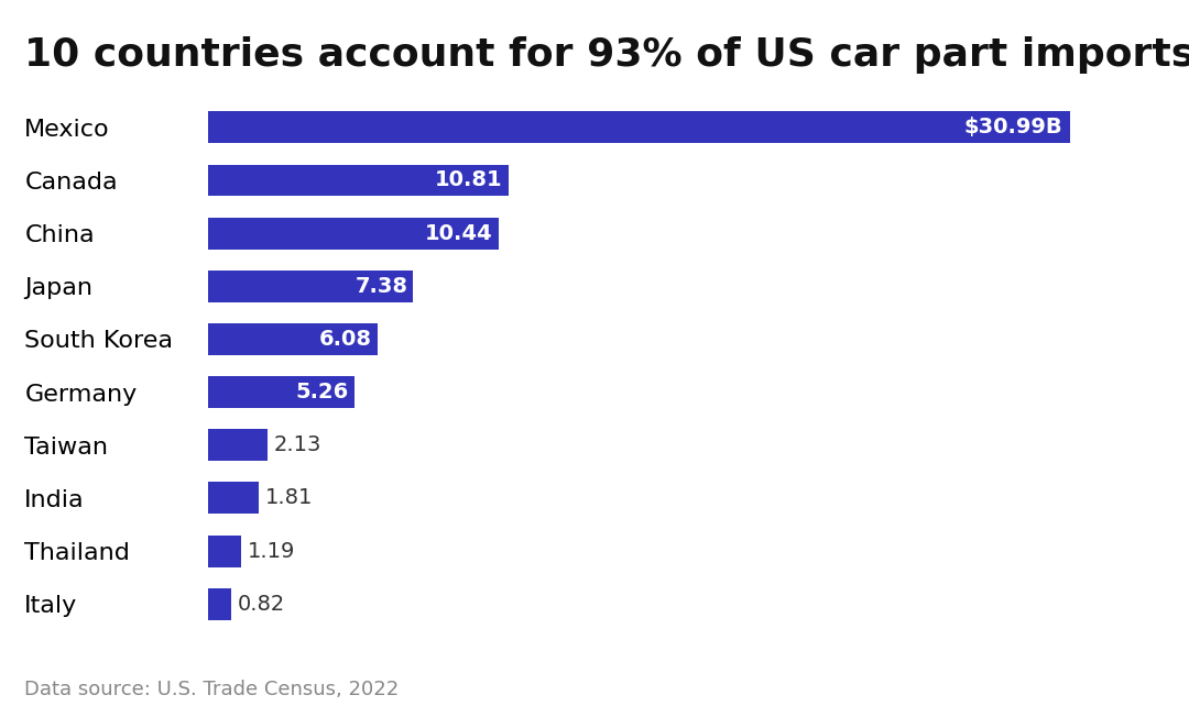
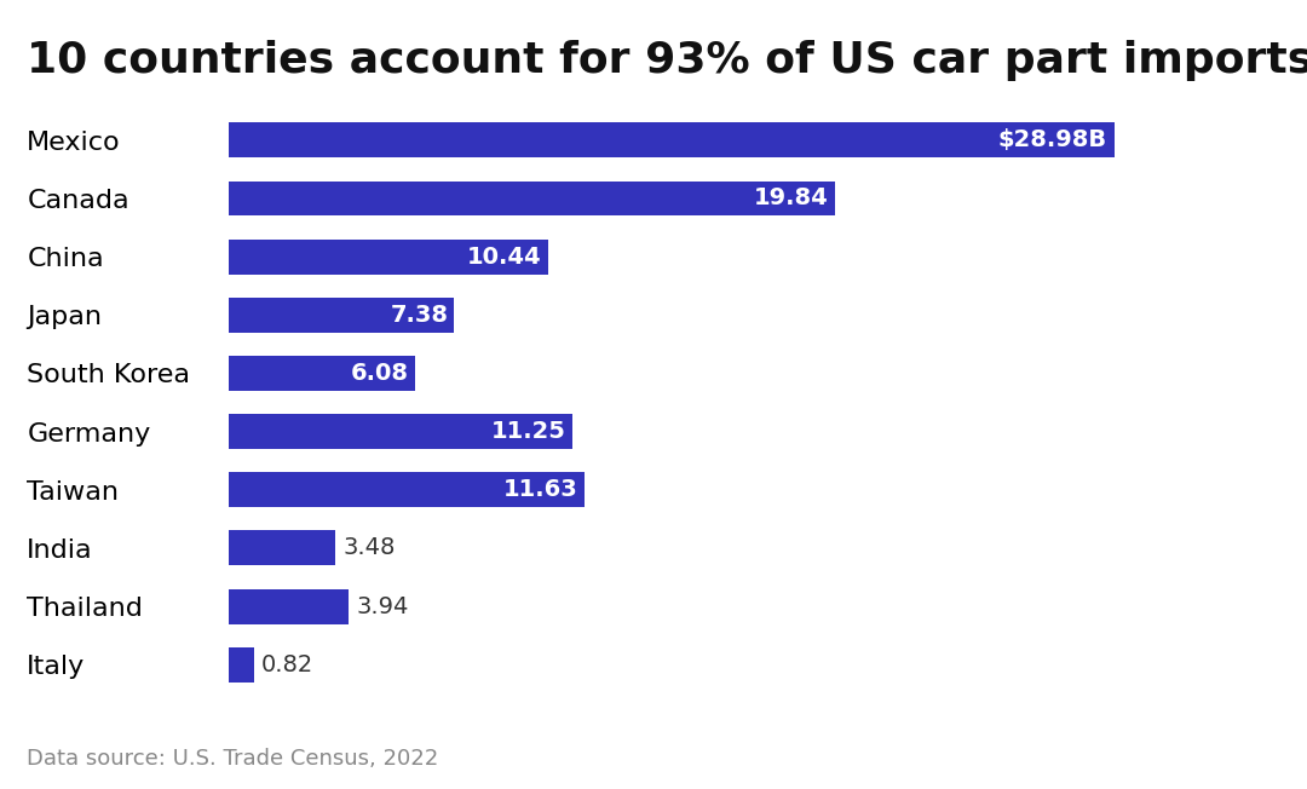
Mexico: $30.99B -> $28.98B
Canada: 10.81 -> 19.84
Germany: 5.26 -> 11.25
Taiwan: 2.13 -> 11.63
India: 1.81 -> 3.48
Thailand: 1.19 -> 3.94
